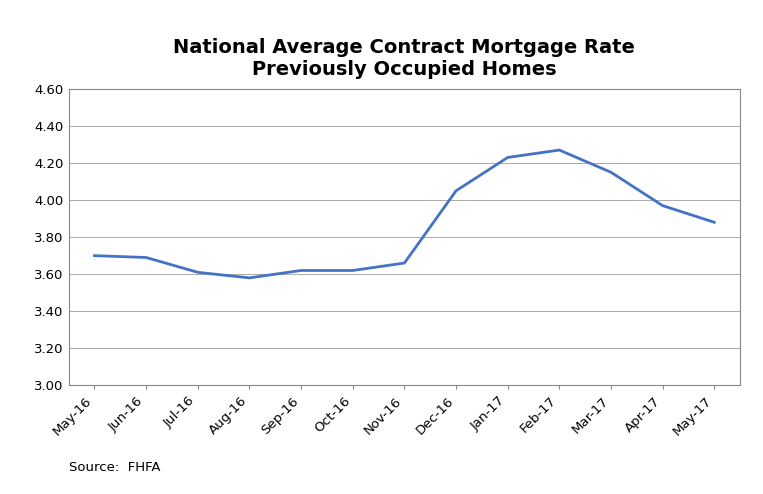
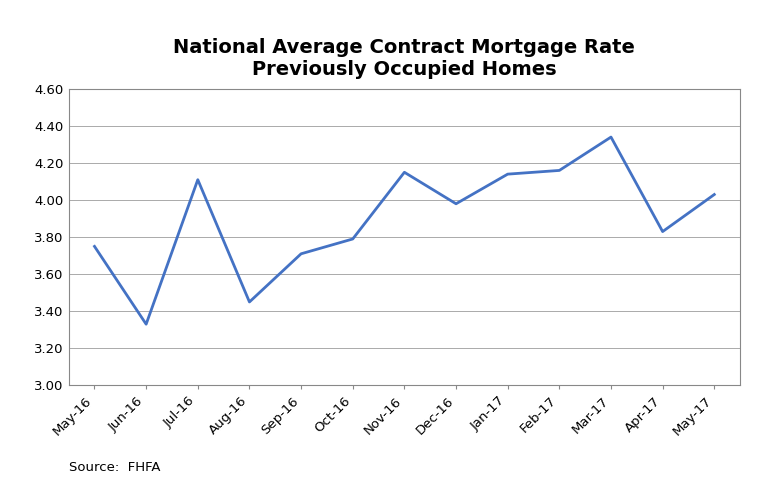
May-16: 3.70 -> 3.75
Jun-16: 3.69 -> 3.33
Jul-16: 3.61 -> 4.11
Aug-16: 3.58 -> 3.45
Sep-16: 3.62 -> 3.71
Oct-16: 3.62 -> 3.79
Nov-16: 3.66 -> 4.15
Dec-16: 4.05 -> 3.98
Jan-17: 4.23 -> 4.14
Feb-17: 4.27 -> 4.16
Mar-17: 4.15 -> 4.34
Apr-17: 3.97 -> 3.83
May-17: 3.88 -> 4.03
